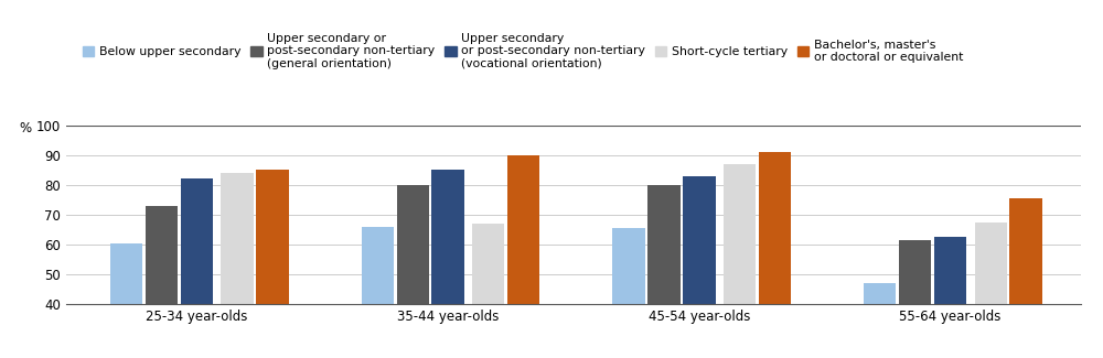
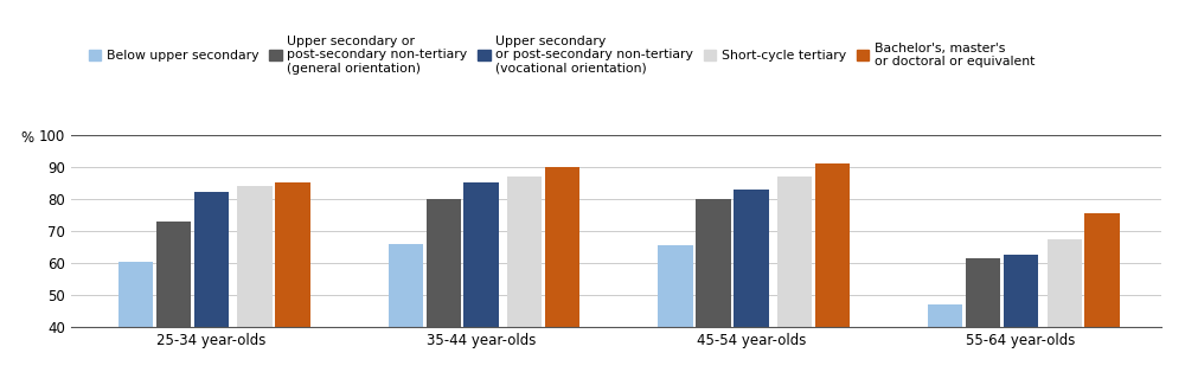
Short-cycle tertiary/35-44 year-olds: 67.0 -> 87.0
